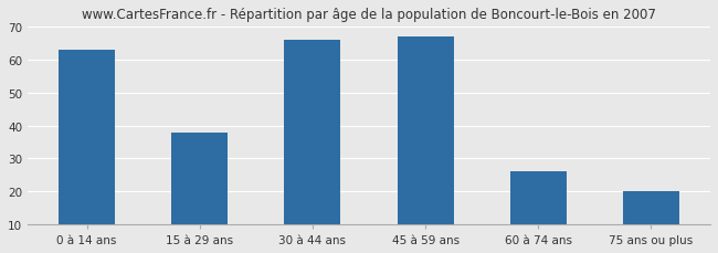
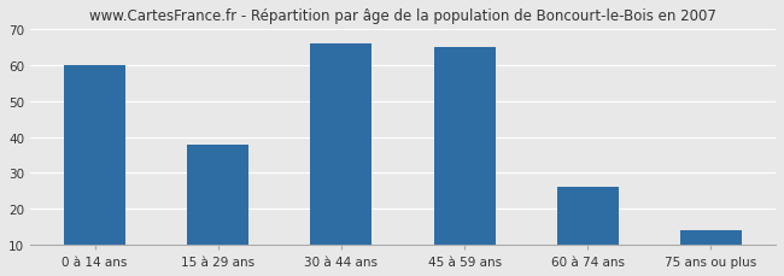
0 à 14 ans: 63 -> 60
45 à 59 ans: 67 -> 65
75 ans ou plus: 20 -> 14
